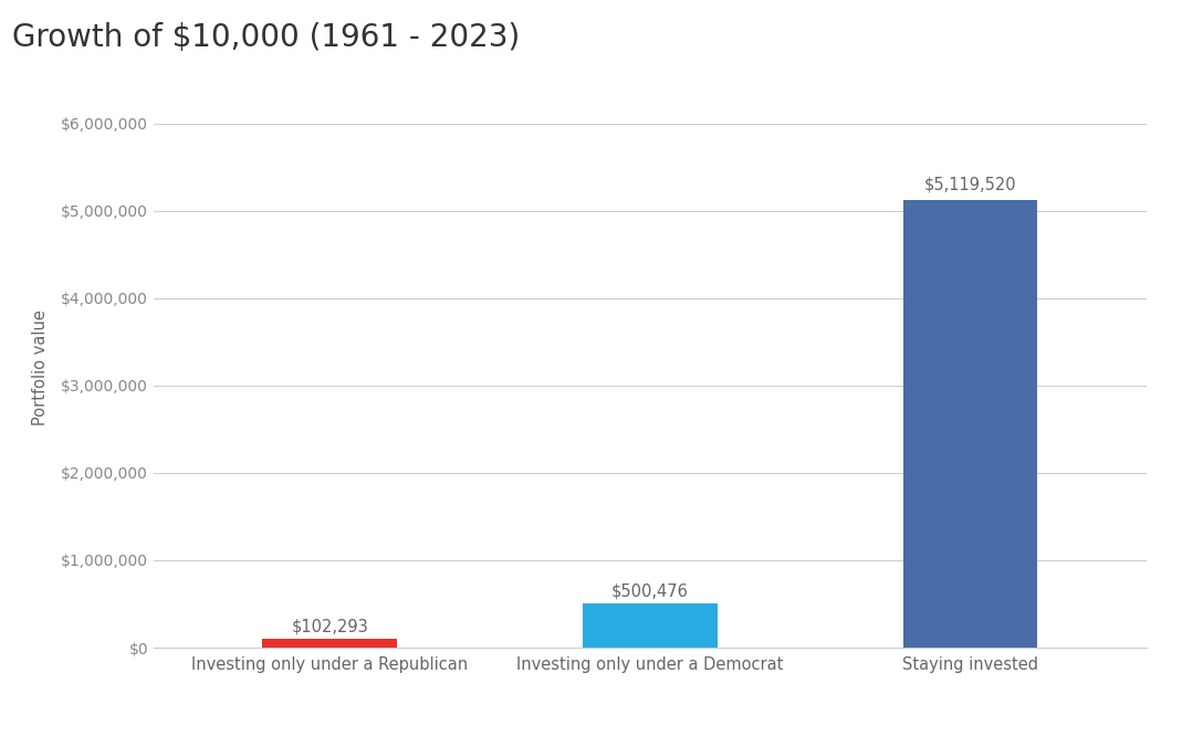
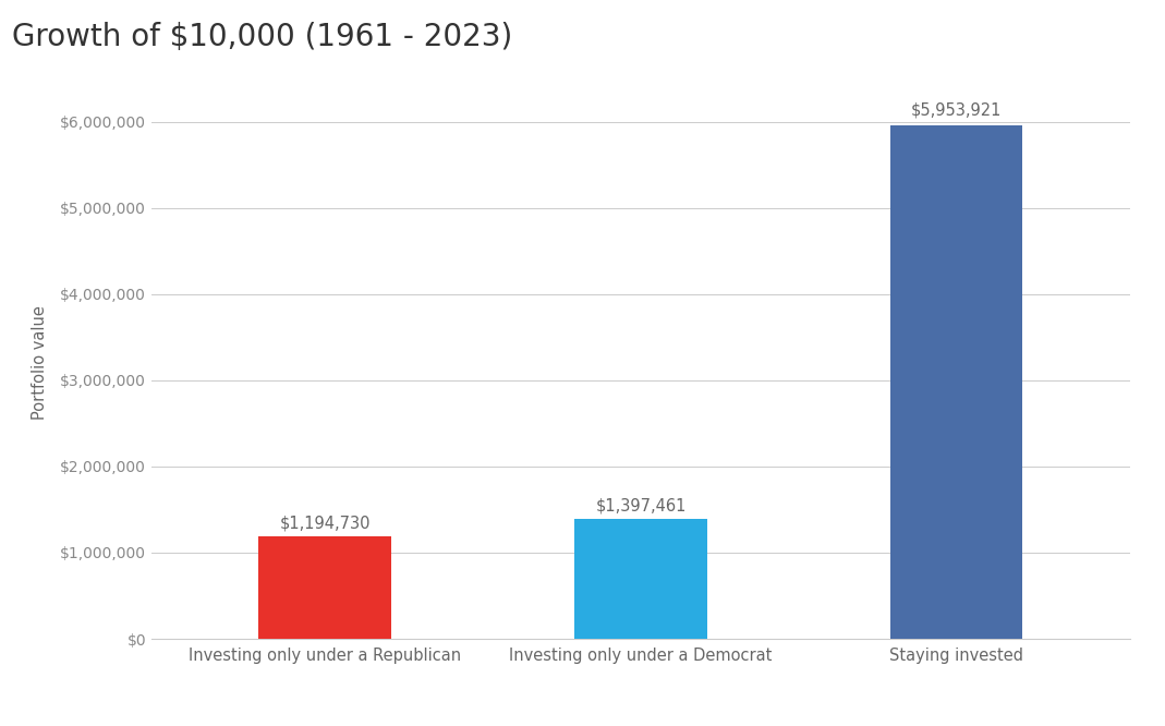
Investing only under a Republican: $102,293 -> $1,194,730
Investing only under a Democrat: $500,476 -> $1,397,461
Staying invested: $5,119,520 -> $5,953,921
